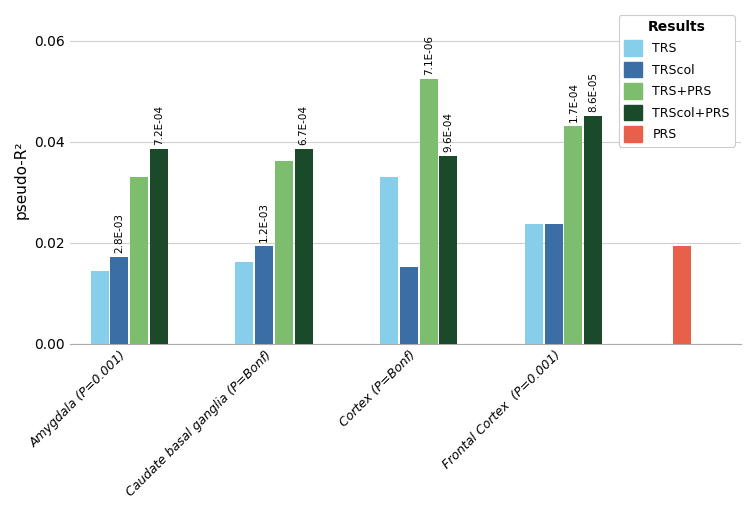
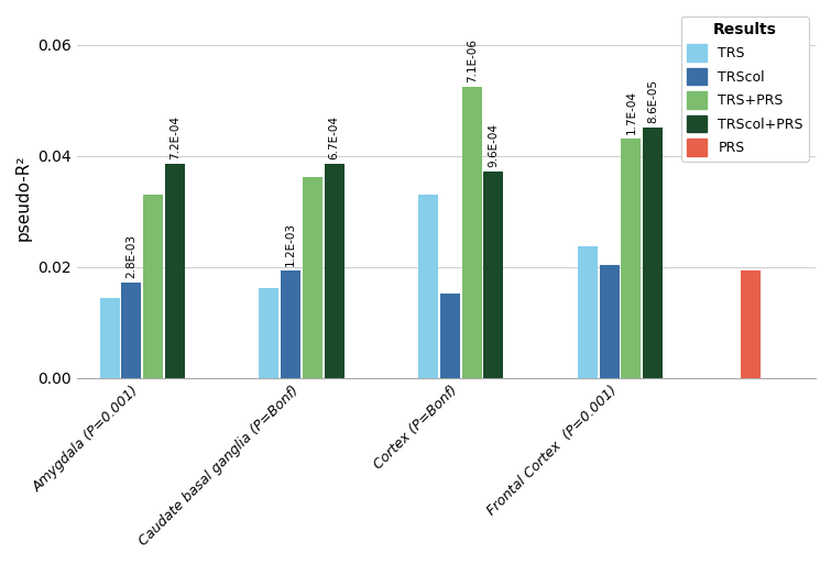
TRScol/Frontal Cortex (P=0.001): 0.0237 -> 0.0204
